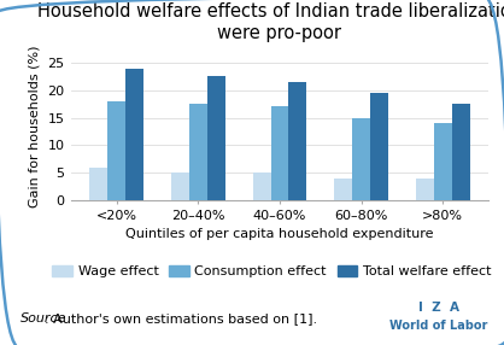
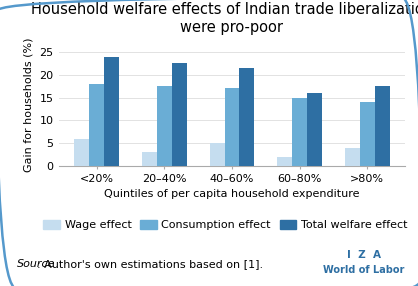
Wage effect/20–40%: 5 -> 3
Wage effect/60–80%: 4 -> 2
Total welfare effect/60–80%: 19.5 -> 16.0
